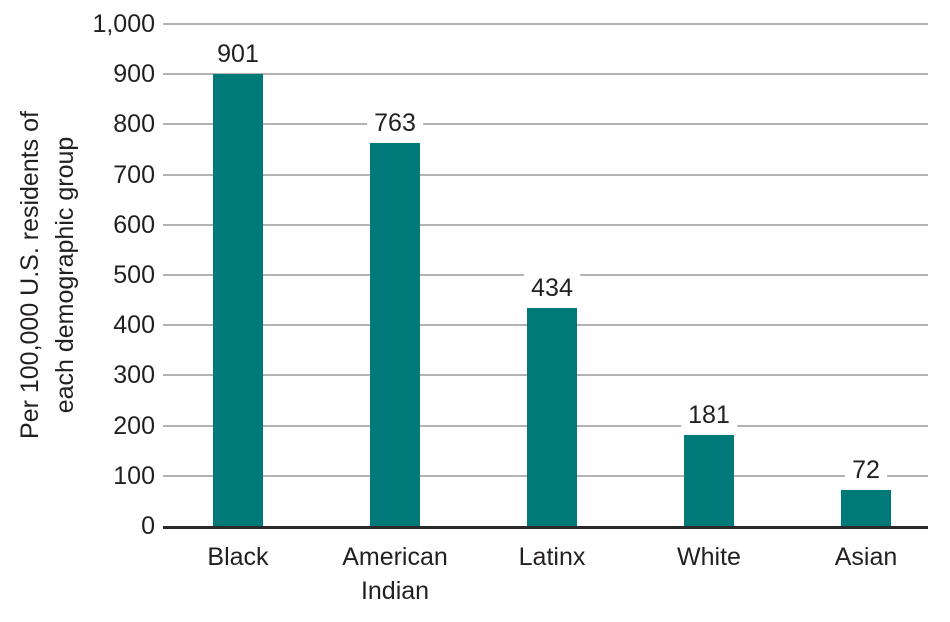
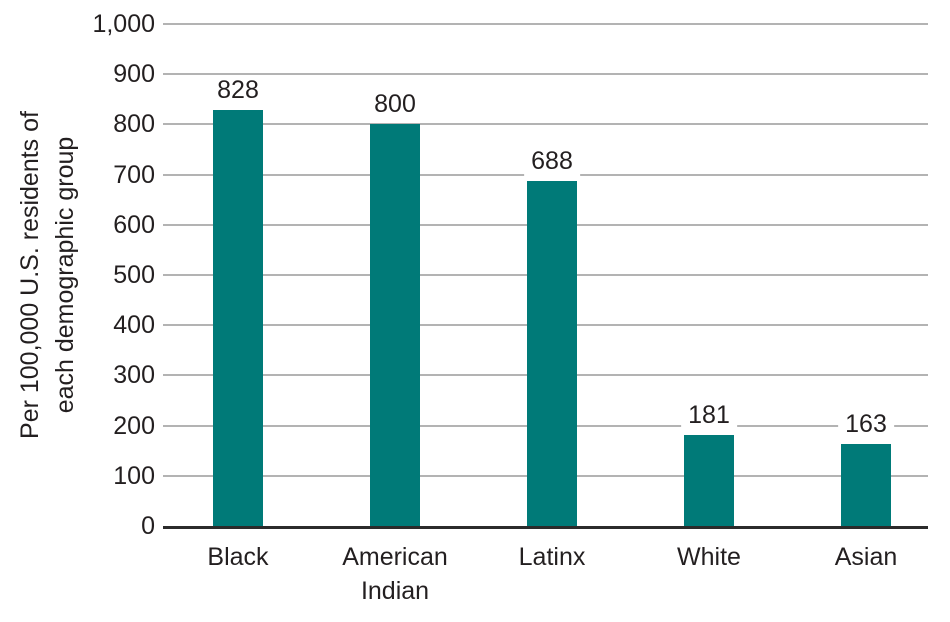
Black: 901 -> 828
American Indian: 763 -> 800
Latinx: 434 -> 688
Asian: 72 -> 163
